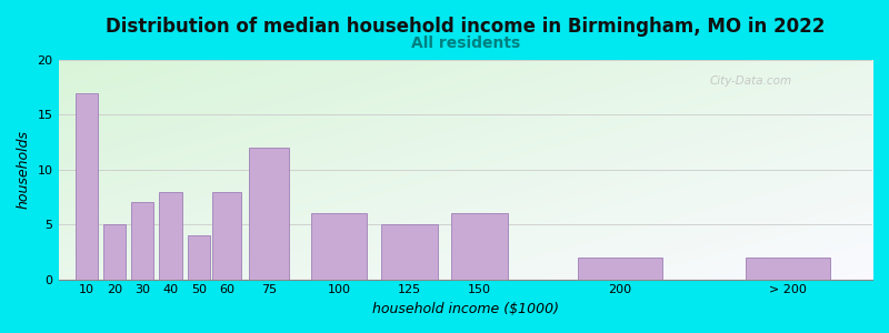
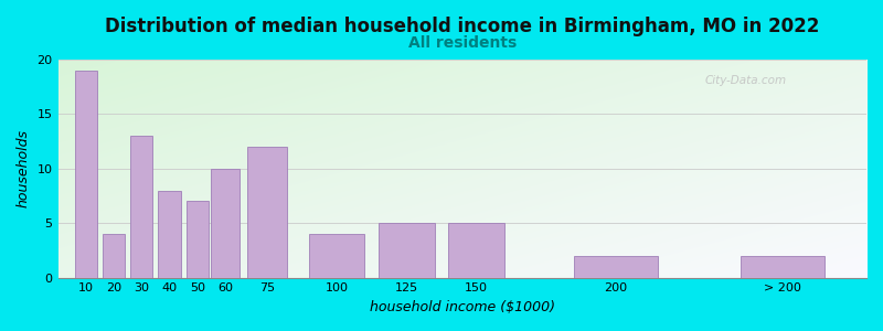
10: 17 -> 19
20: 5 -> 4
30: 7 -> 13
50: 4 -> 7
60: 8 -> 10
100: 6 -> 4
150: 6 -> 5
